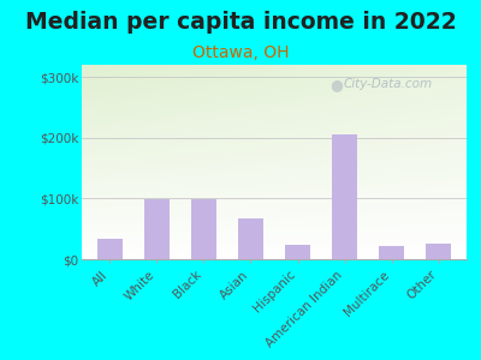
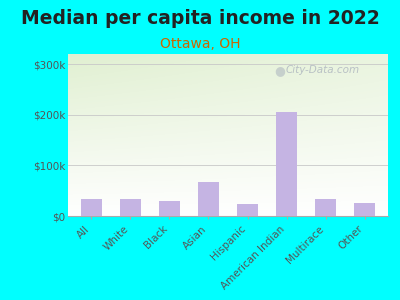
White: $98k -> $34k
Black: $98k -> $30k
Multirace: $22k -> $34k
